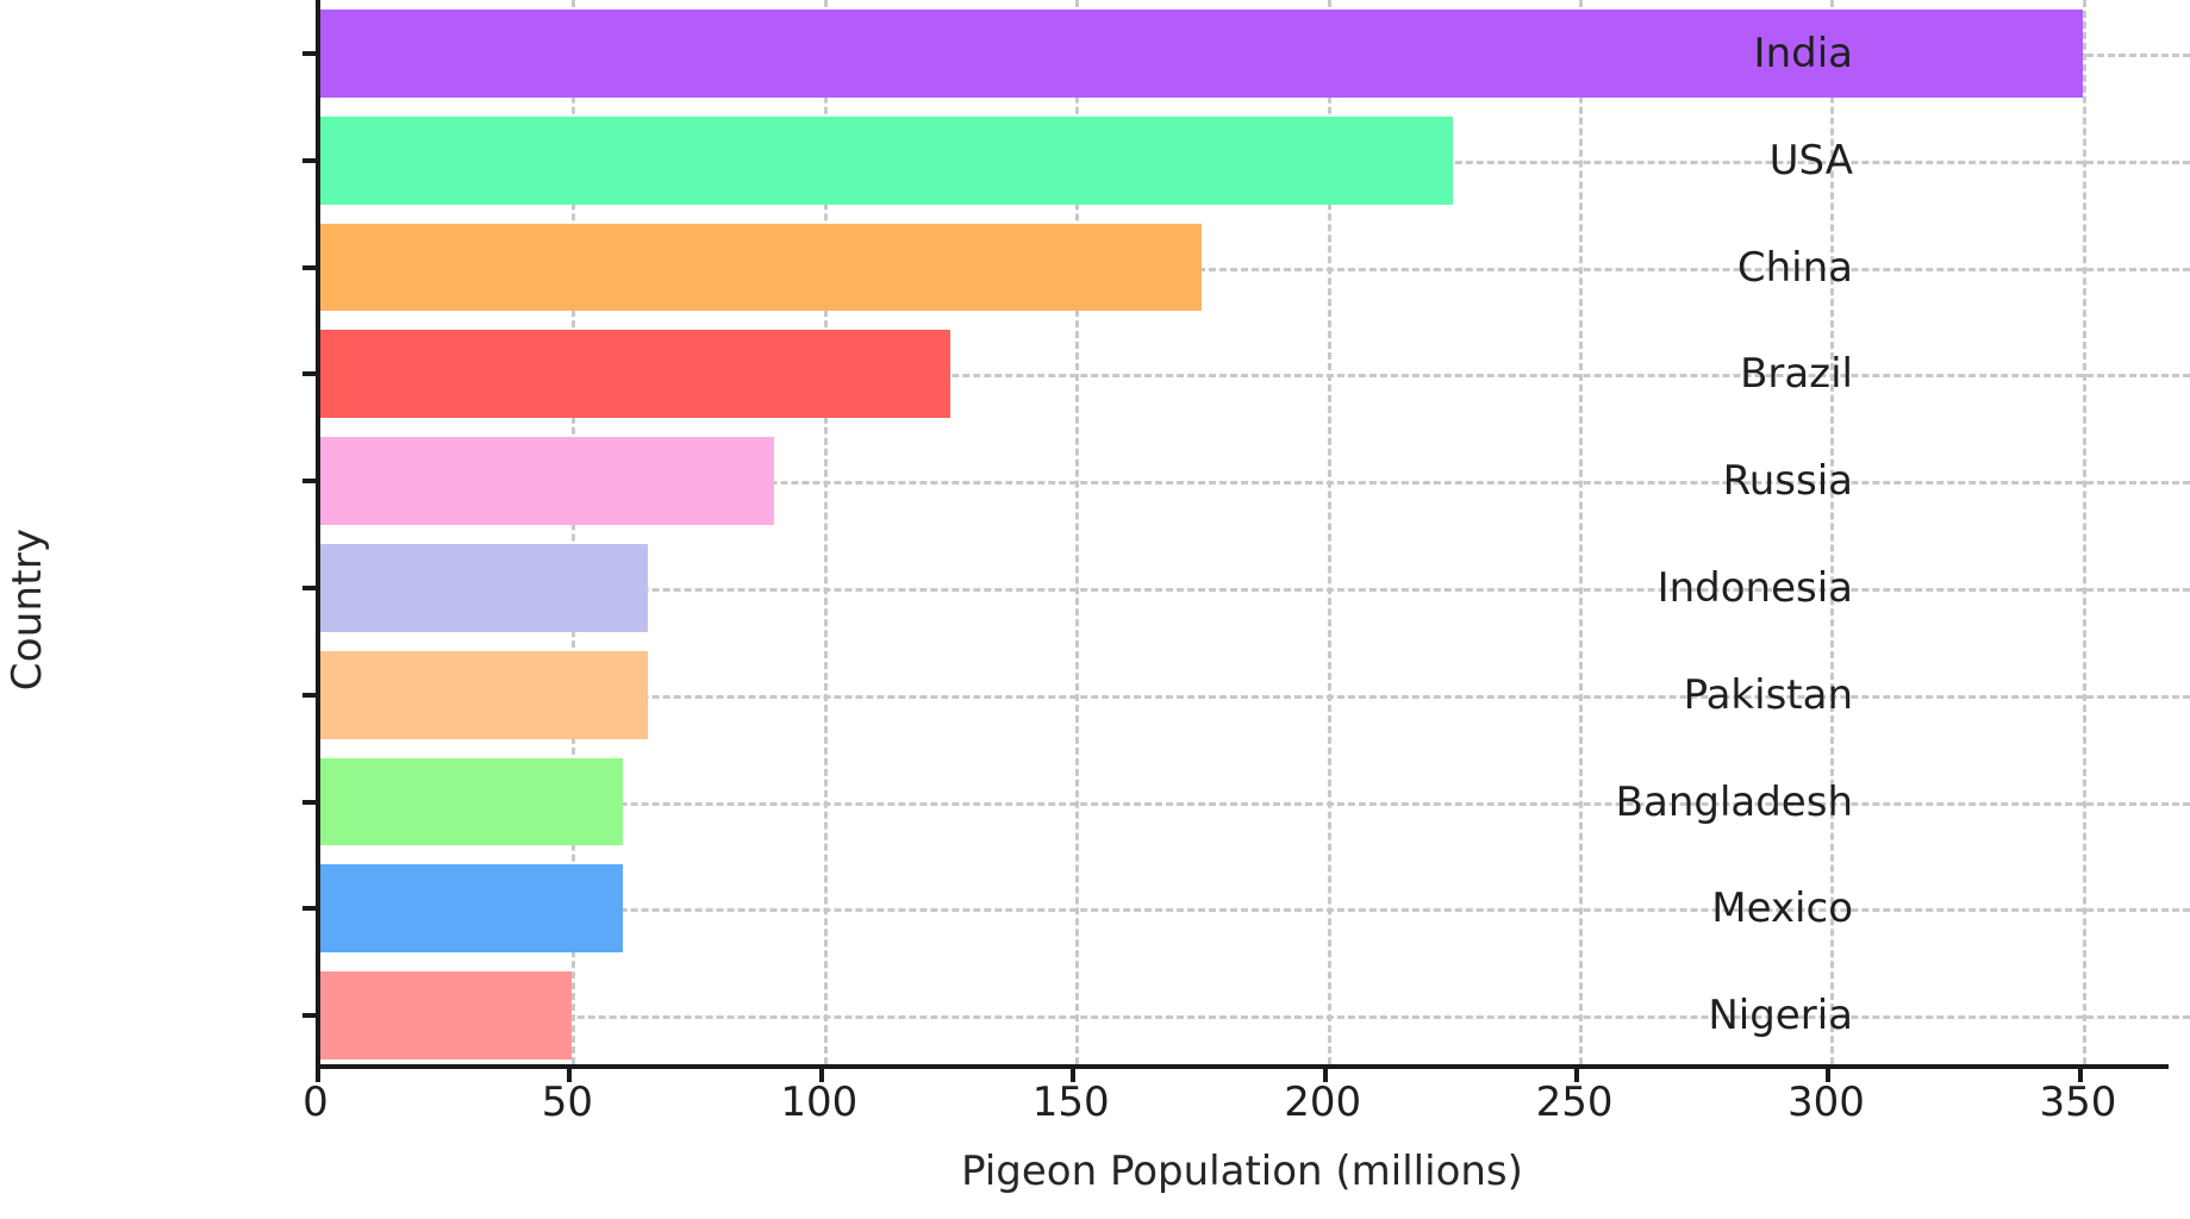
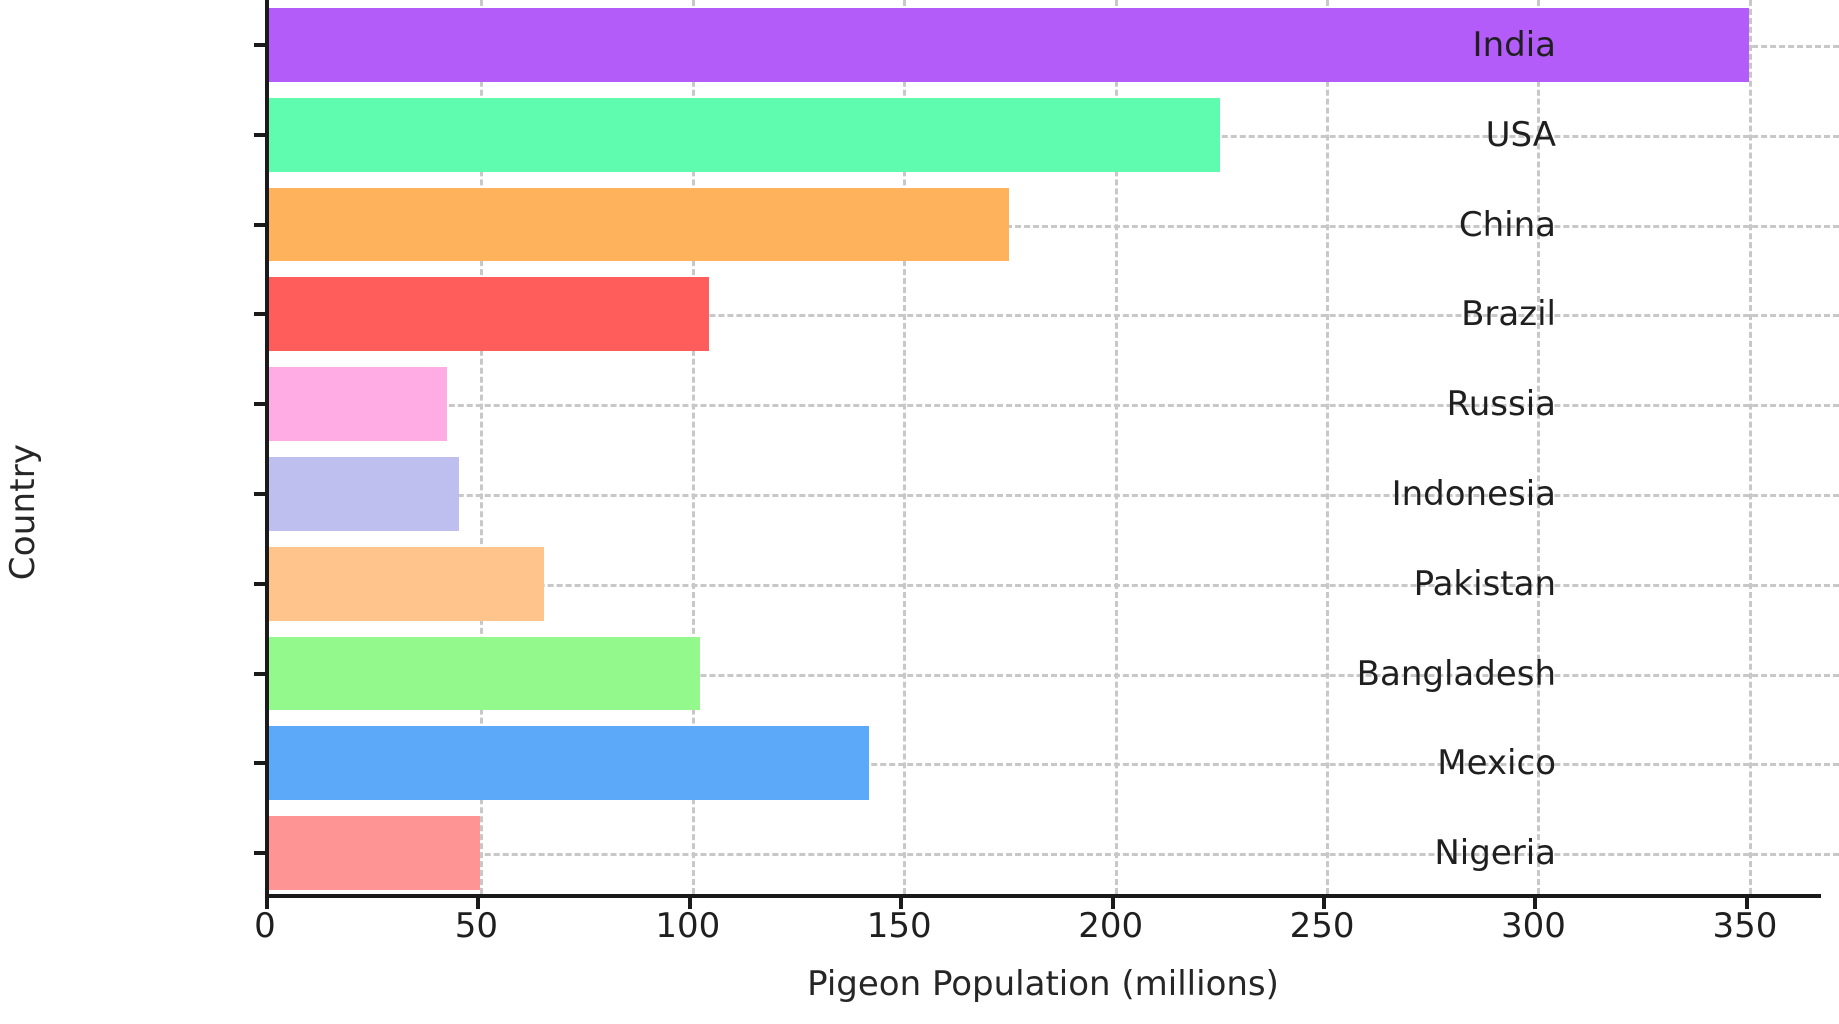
Brazil: 125 -> 104
Russia: 90 -> 42
Indonesia: 65 -> 45
Bangladesh: 60 -> 102
Mexico: 60 -> 142
